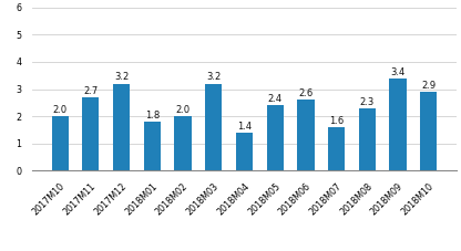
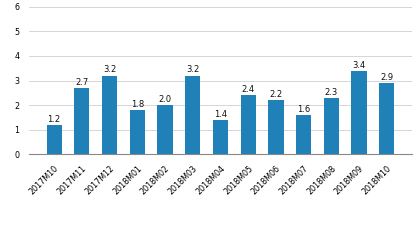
2017M10: 2.0 -> 1.2
2018M06: 2.6 -> 2.2
